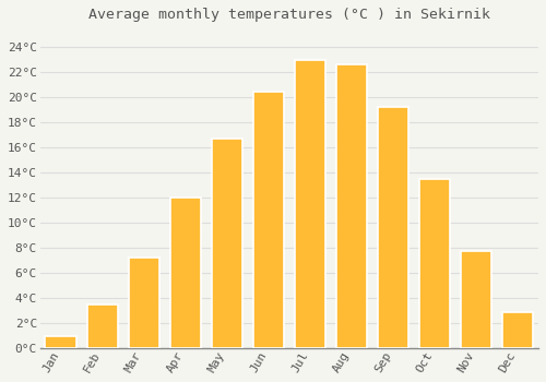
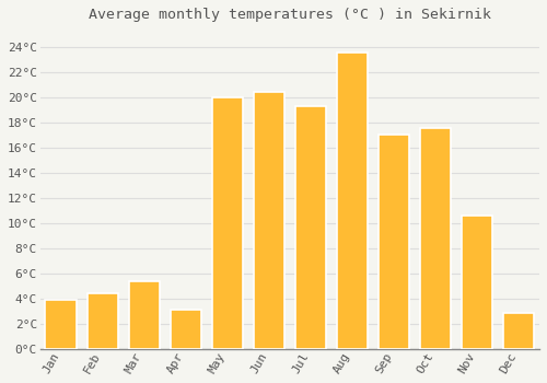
Jan: 1.0°C -> 3.9°C
Feb: 3.5°C -> 4.4°C
Mar: 7.2°C -> 5.4°C
Apr: 12.0°C -> 3.1°C
May: 16.7°C -> 20.0°C
Jul: 22.9°C -> 19.3°C
Aug: 22.6°C -> 23.5°C
Sep: 19.2°C -> 17.0°C
Oct: 13.5°C -> 17.5°C
Nov: 7.7°C -> 10.6°C
